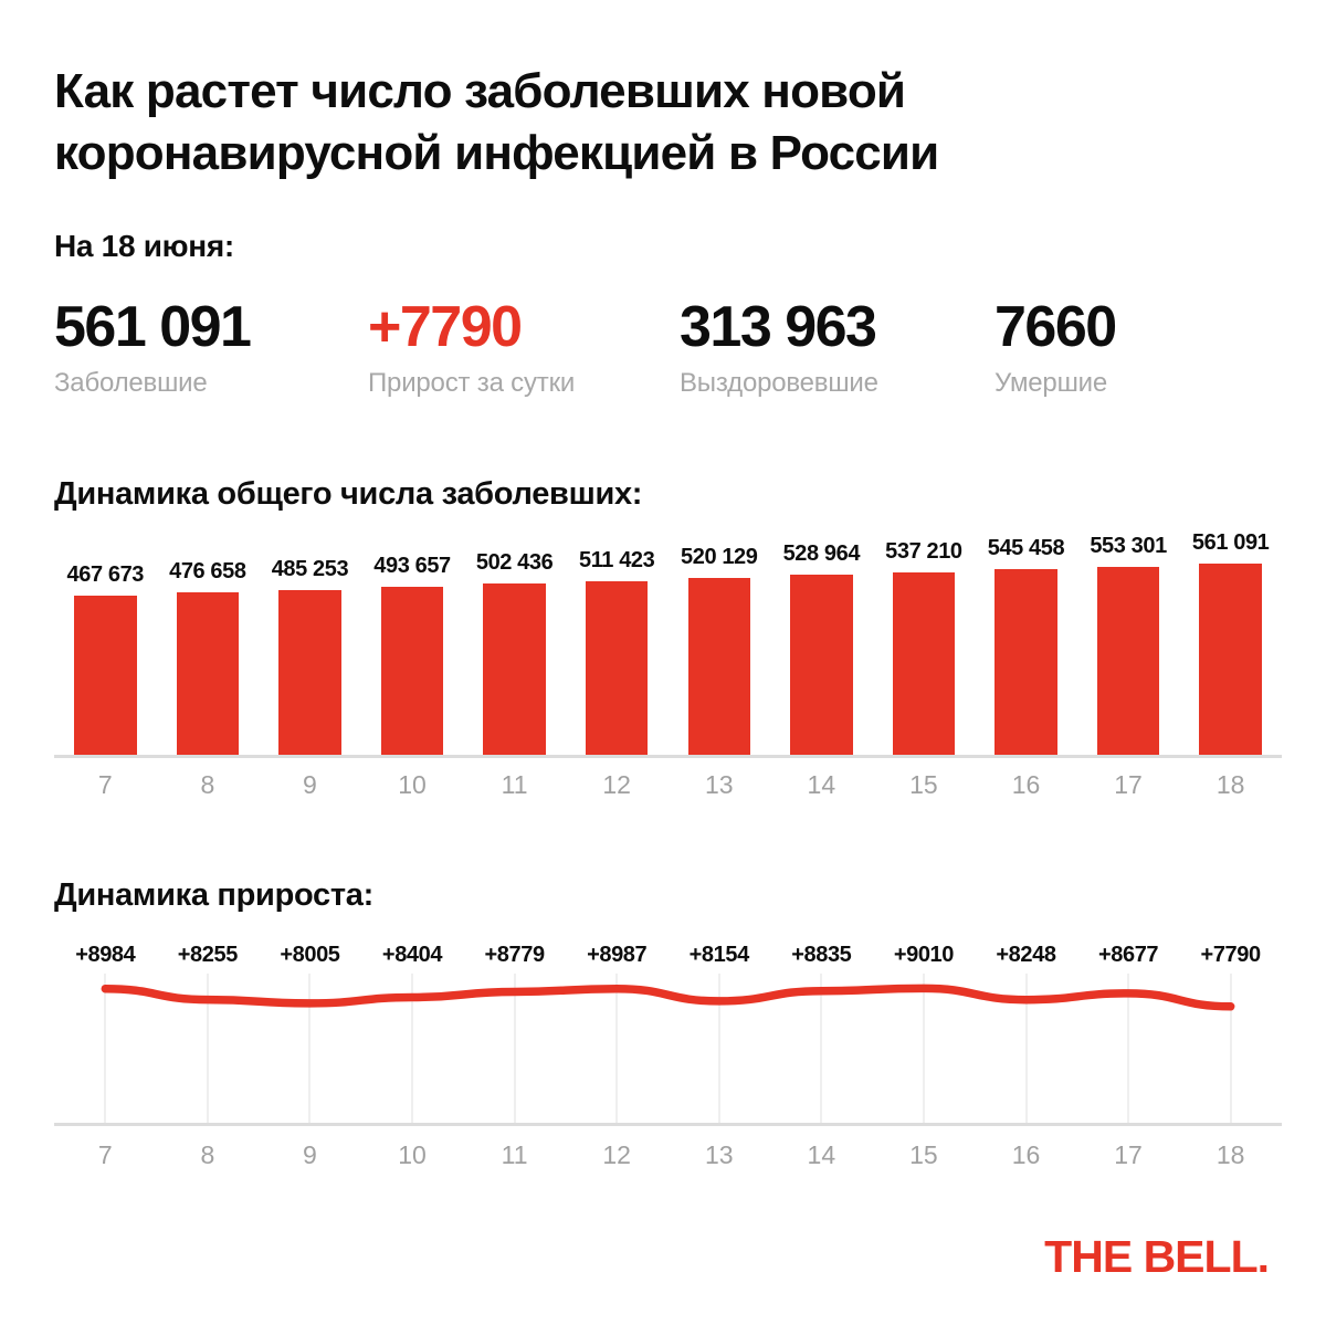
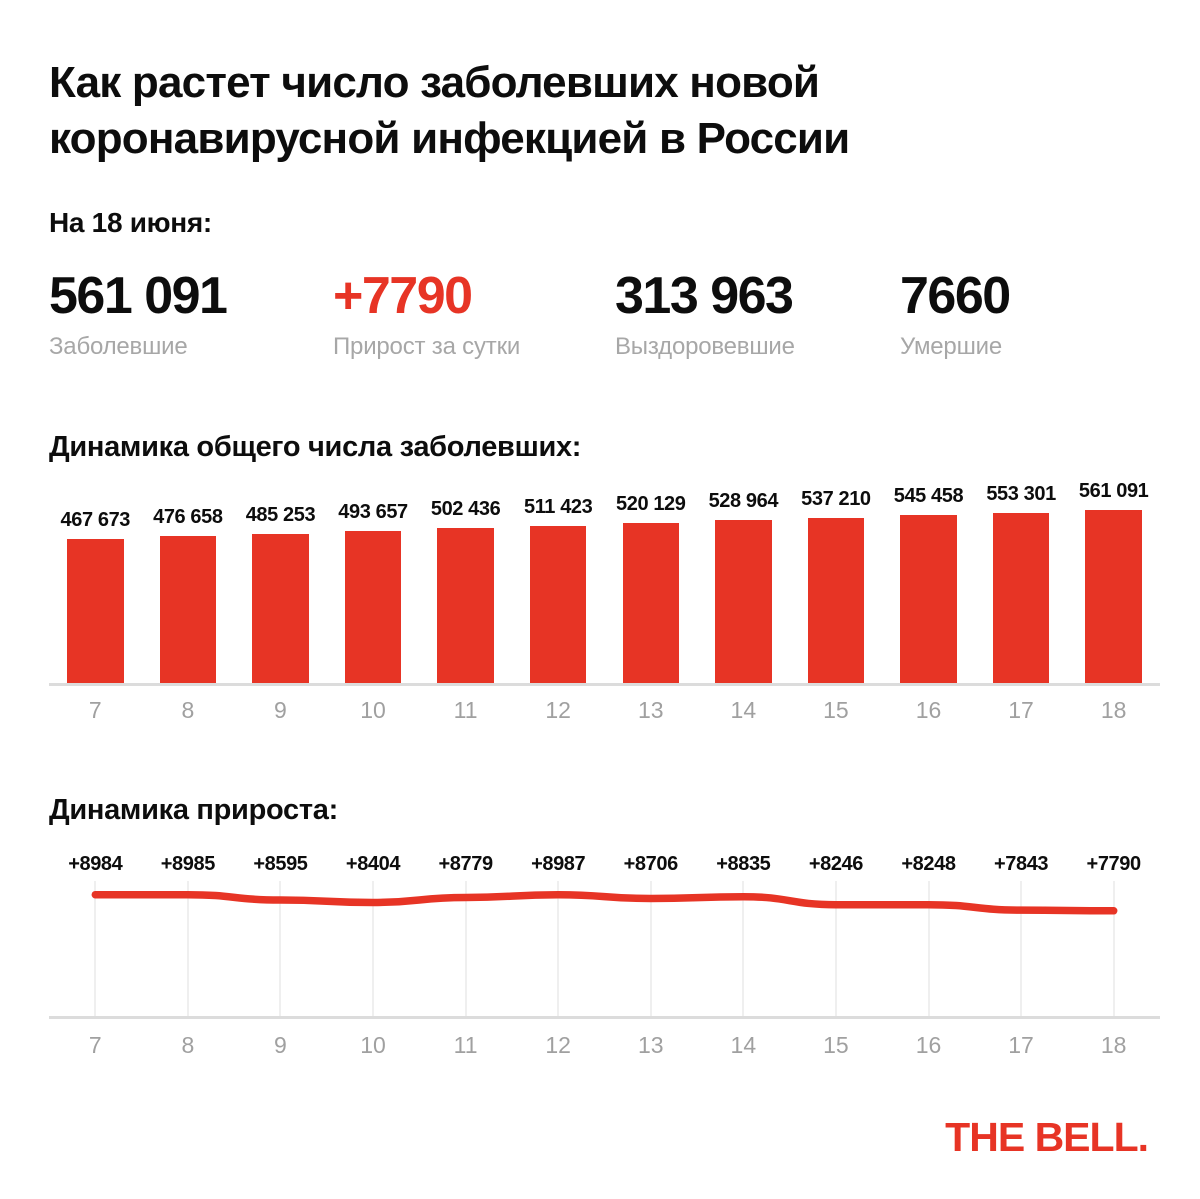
Динамика прироста:/8: +8255 -> +8985
Динамика прироста:/9: +8005 -> +8595
Динамика прироста:/13: +8154 -> +8706
Динамика прироста:/15: +9010 -> +8246
Динамика прироста:/17: +8677 -> +7843
